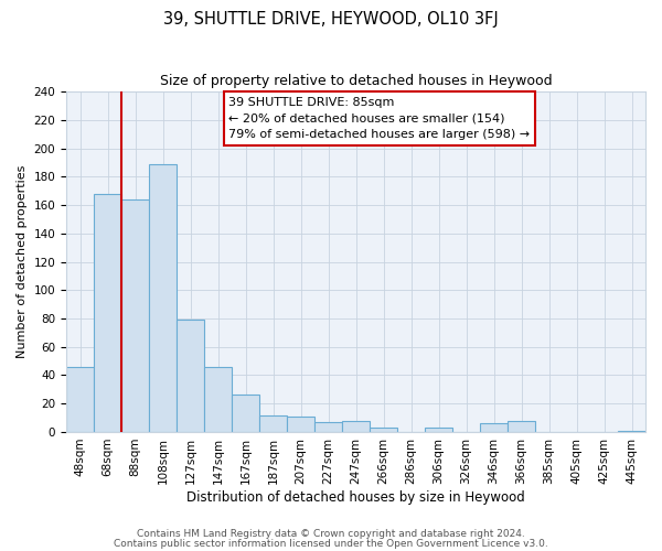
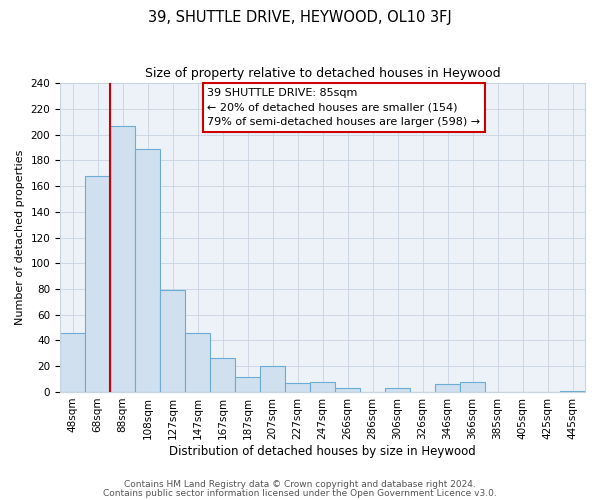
88sqm: 164 -> 207
207sqm: 11 -> 20
